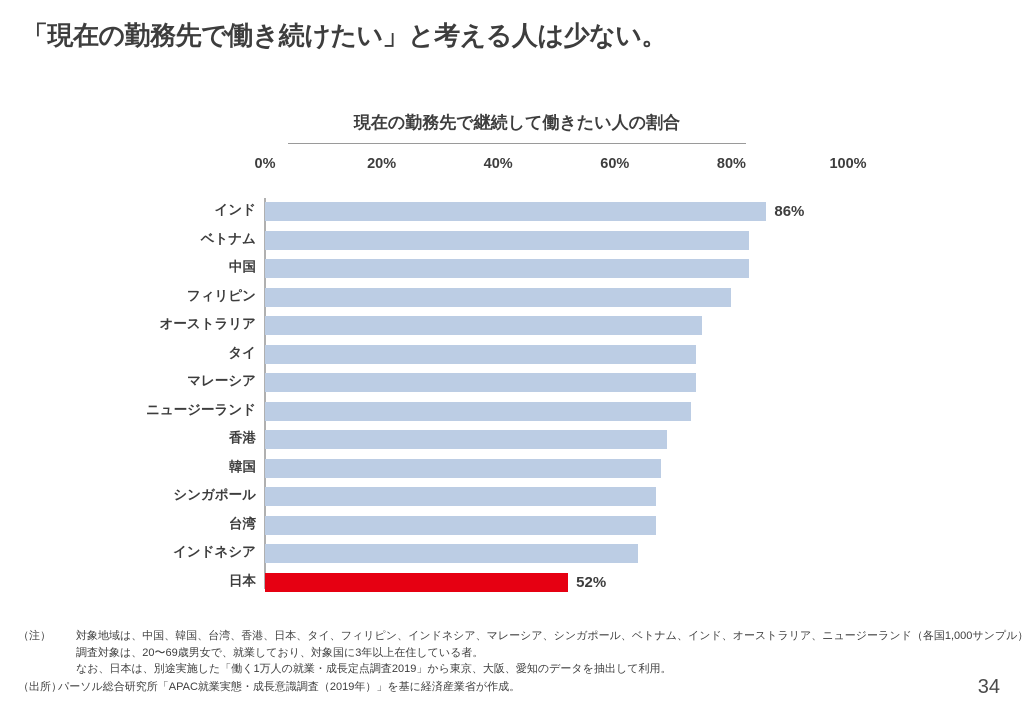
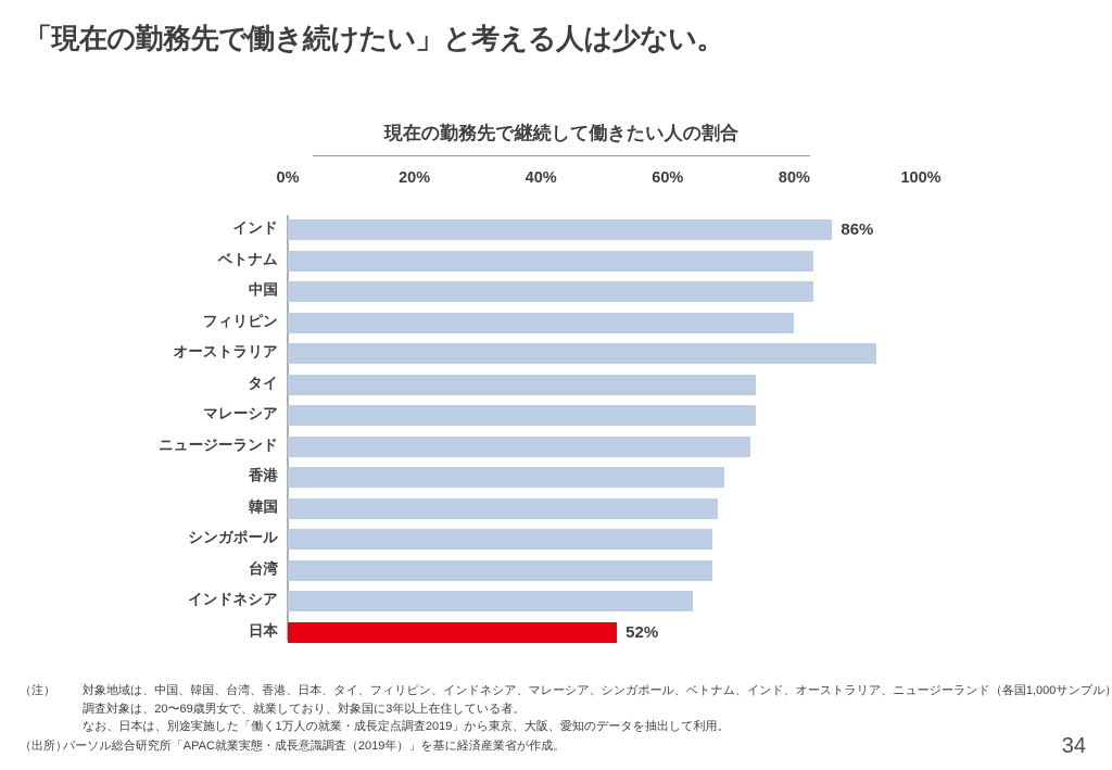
オーストラリア: 75% -> 93%
